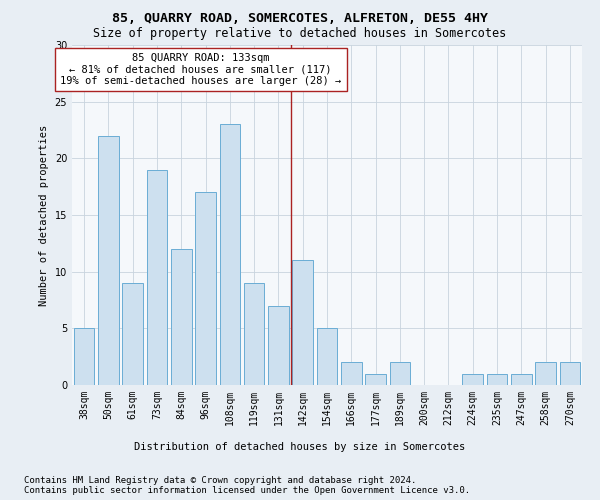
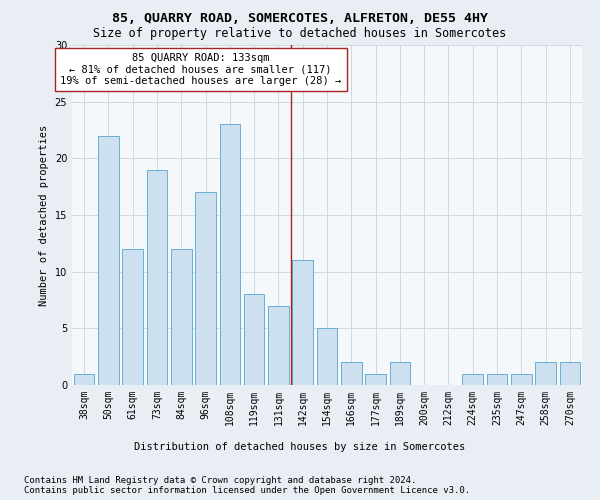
38sqm: 5 -> 1
61sqm: 9 -> 12
119sqm: 9 -> 8
